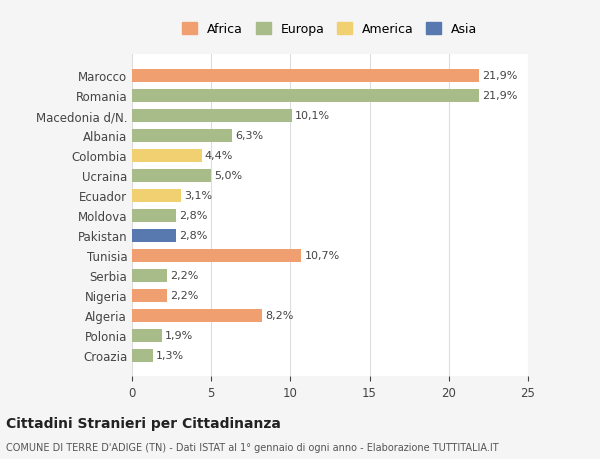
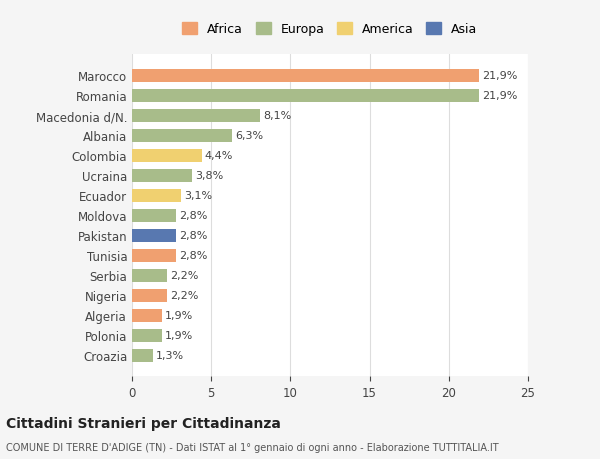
Macedonia d/N.: 10,1% -> 8,1%
Ucraina: 5,0% -> 3,8%
Tunisia: 10,7% -> 2,8%
Algeria: 8,2% -> 1,9%
